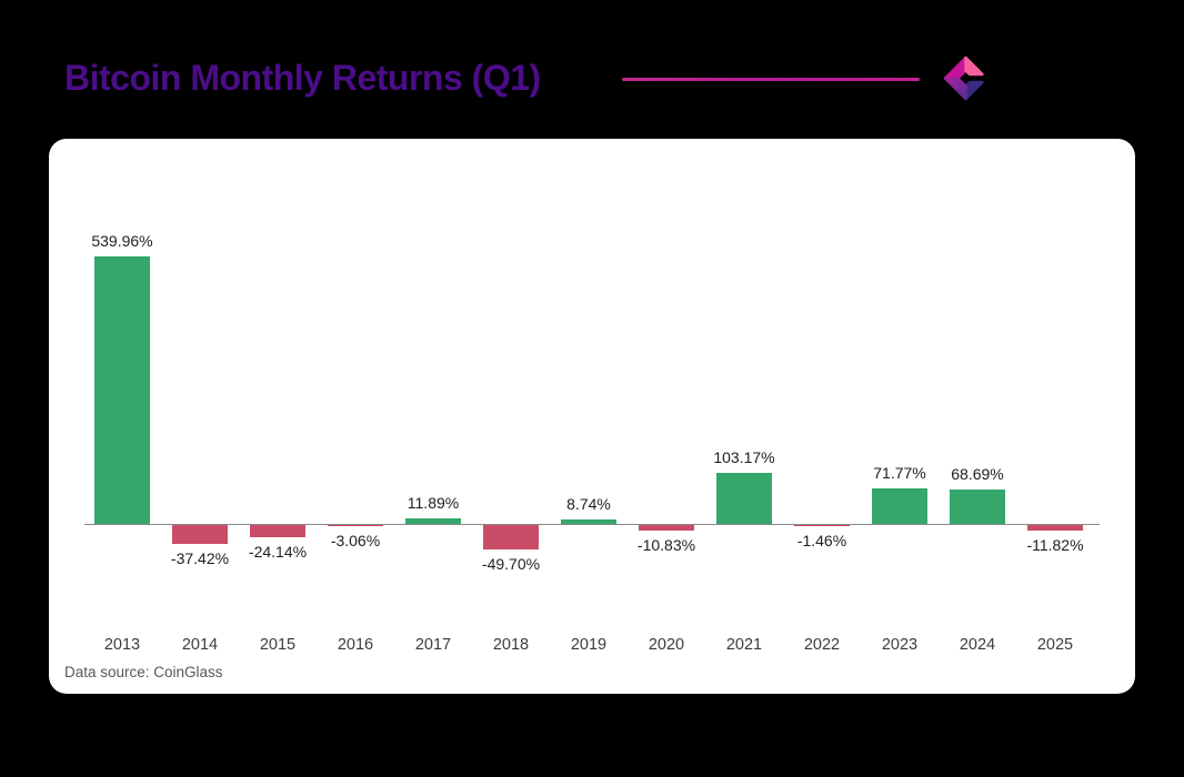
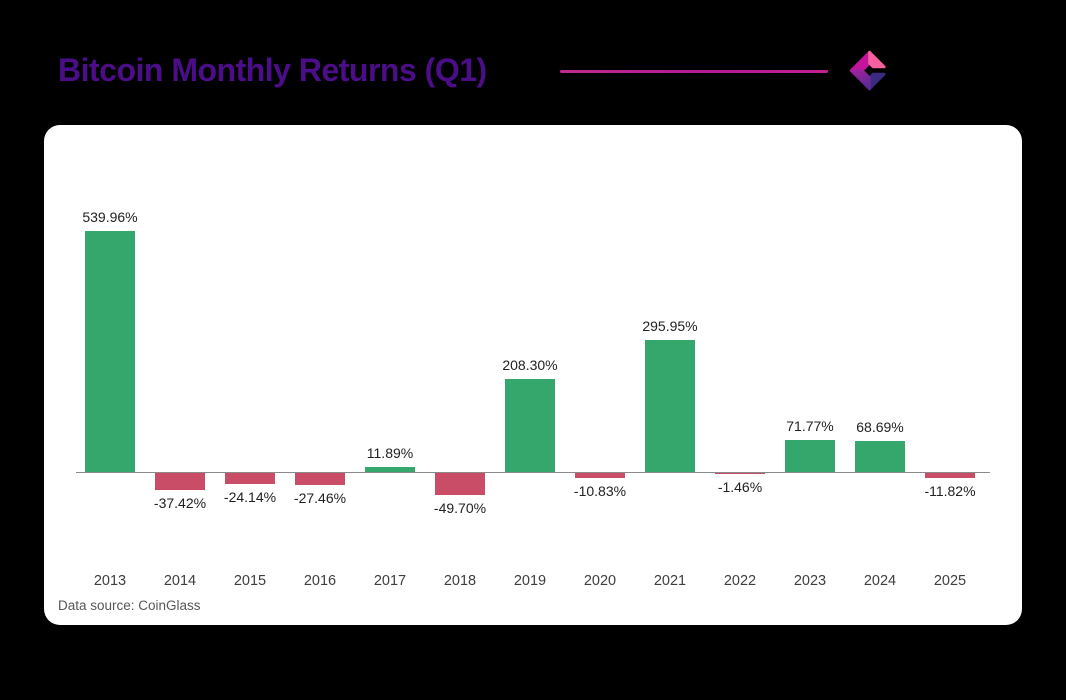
2016: -3.06% -> -27.46%
2019: 8.74% -> 208.30%
2021: 103.17% -> 295.95%
